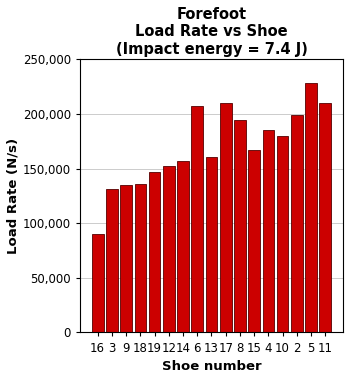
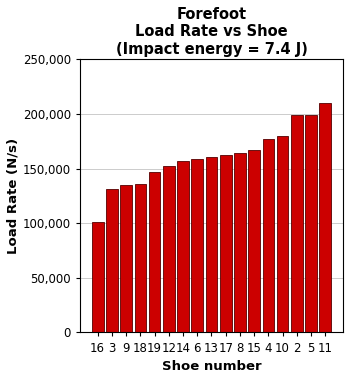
16: 90,000 -> 101,000
6: 207,000 -> 159,000
17: 210,000 -> 162,000
8: 194,000 -> 164,000
4: 185,000 -> 177,000
5: 228,000 -> 199,000
